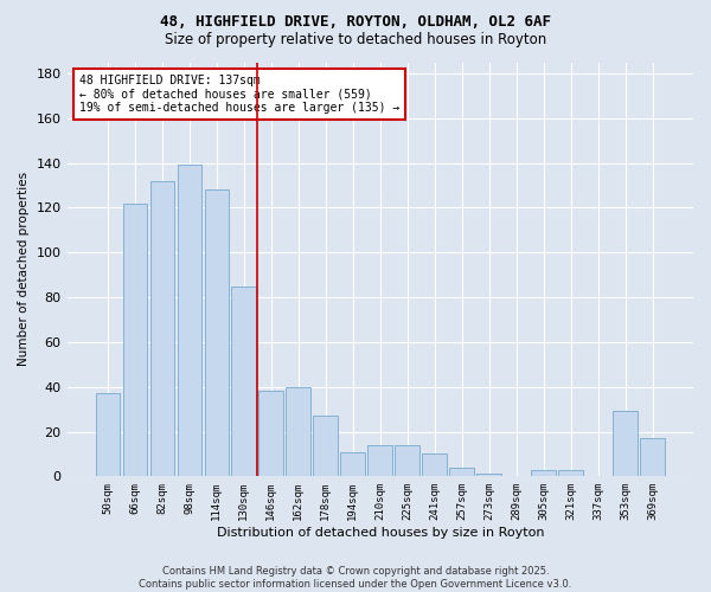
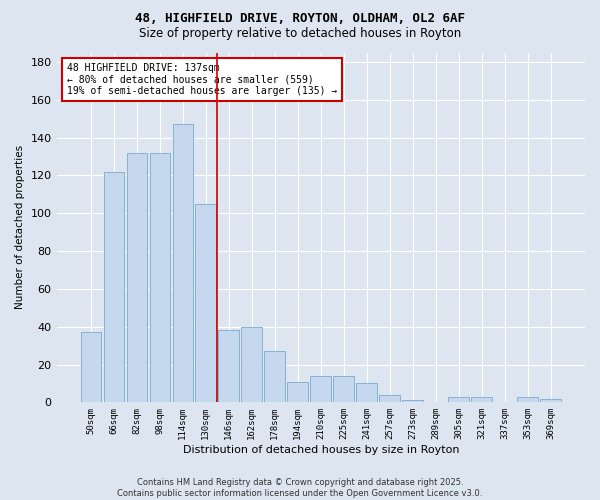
98sqm: 139 -> 132
114sqm: 128 -> 147
130sqm: 85 -> 105
353sqm: 29 -> 3
369sqm: 17 -> 2
